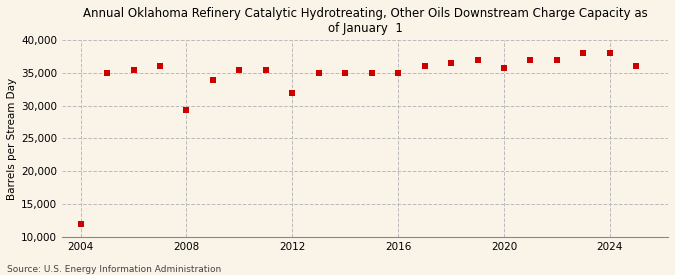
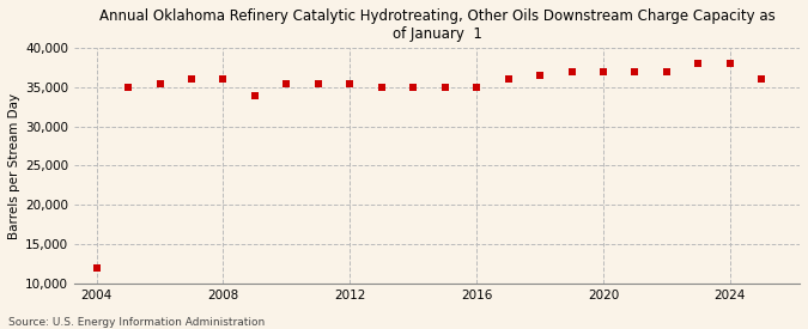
2008: 29,400 -> 36,000
2012: 32,000 -> 35,500
2020: 35,800 -> 37,000
